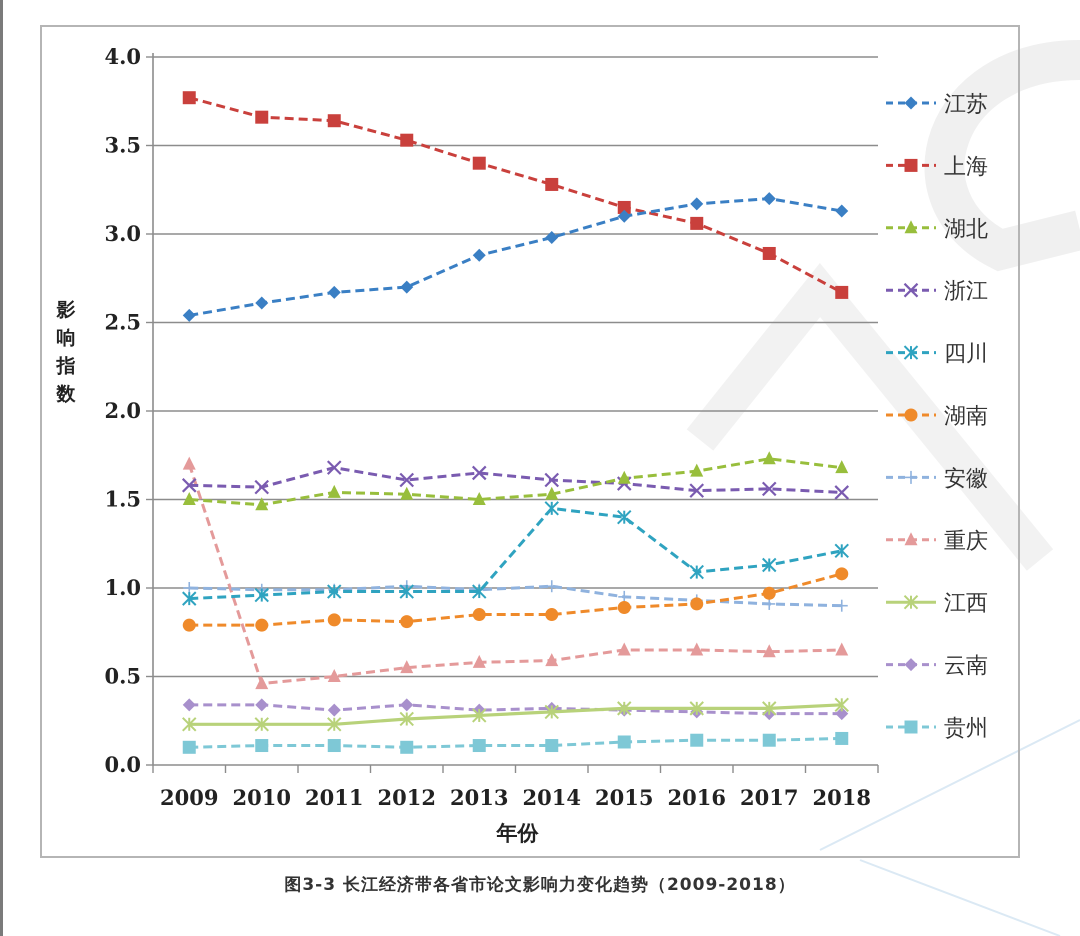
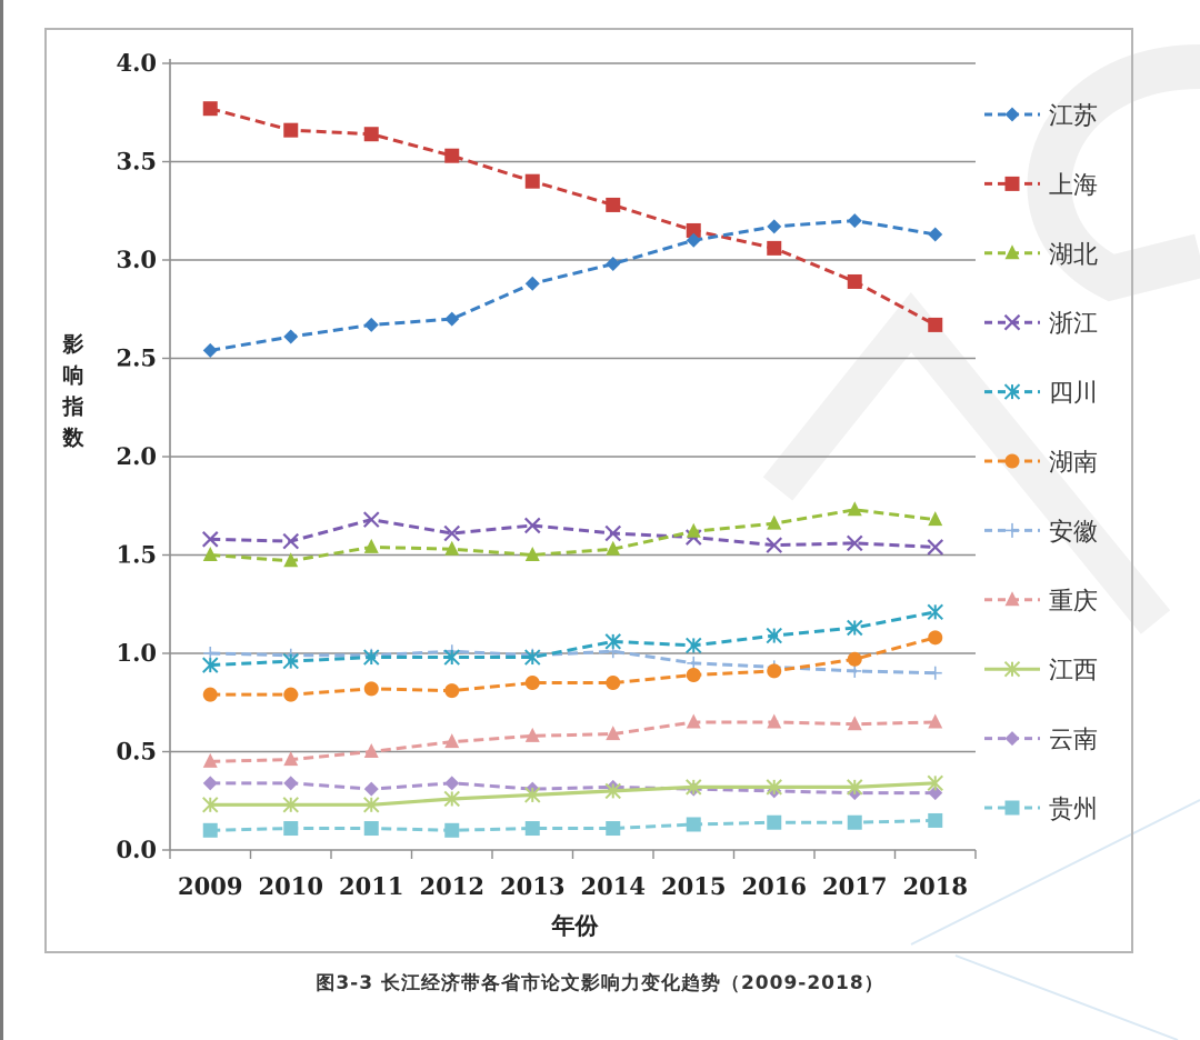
重庆/2009: 1.70 -> 0.45
四川/2014: 1.45 -> 1.06
四川/2015: 1.40 -> 1.04
